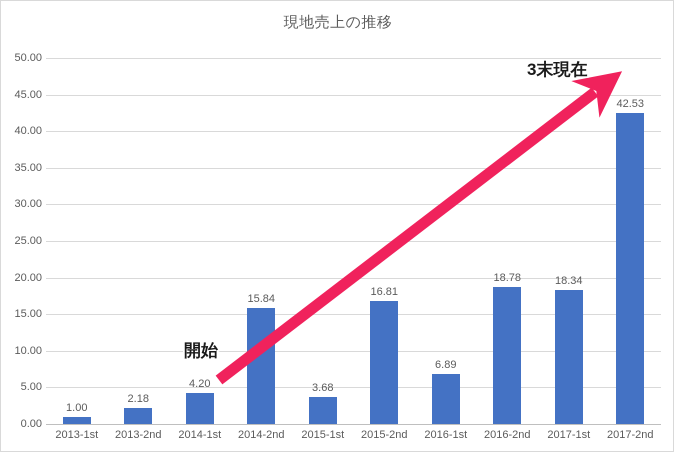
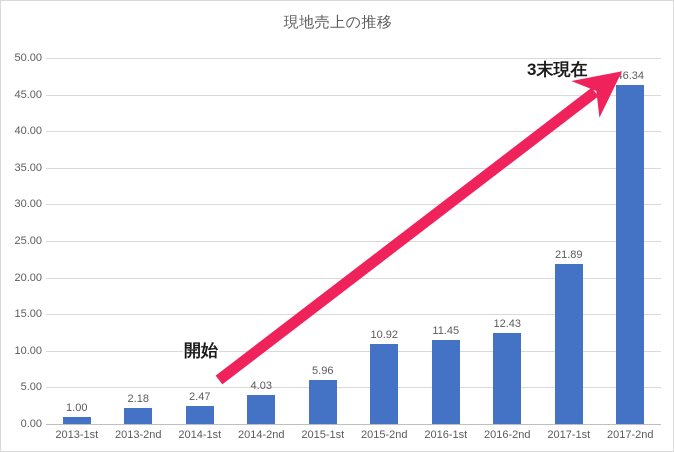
2014-1st: 4.20 -> 2.47
2014-2nd: 15.84 -> 4.03
2015-1st: 3.68 -> 5.96
2015-2nd: 16.81 -> 10.92
2016-1st: 6.89 -> 11.45
2016-2nd: 18.78 -> 12.43
2017-1st: 18.34 -> 21.89
2017-2nd: 42.53 -> 46.34
